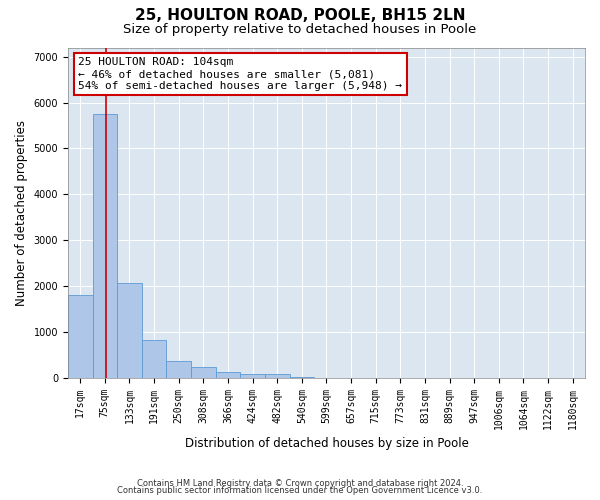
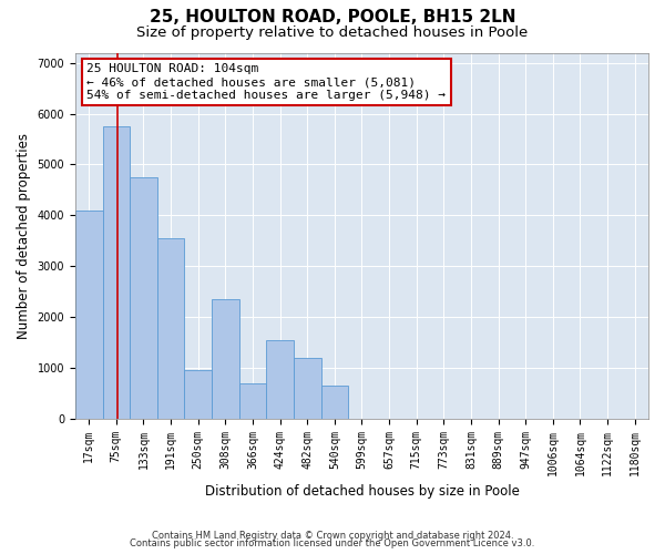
17sqm: 1800 -> 4100
133sqm: 2060 -> 4750
191sqm: 830 -> 3550
250sqm: 370 -> 950
308sqm: 240 -> 2350
366sqm: 130 -> 700
424sqm: 90 -> 1550
482sqm: 90 -> 1200
540sqm: 20 -> 650
